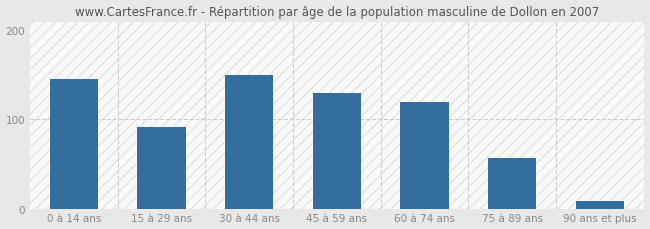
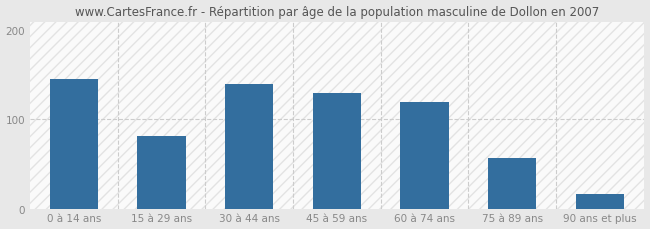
15 à 29 ans: 92 -> 82
30 à 44 ans: 150 -> 140
90 ans et plus: 8 -> 16
